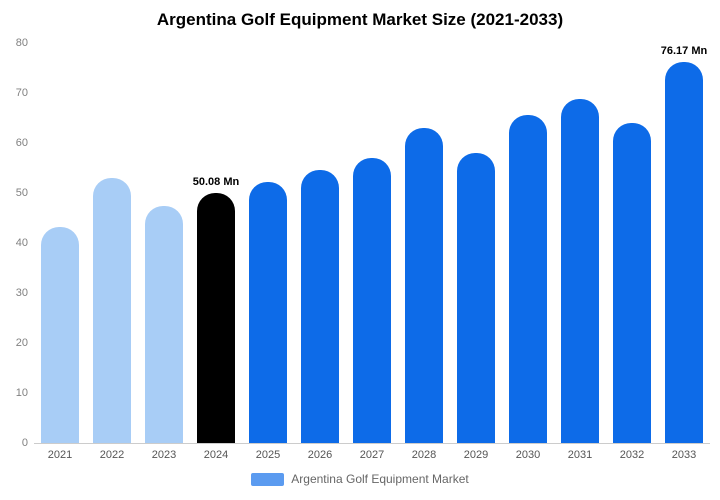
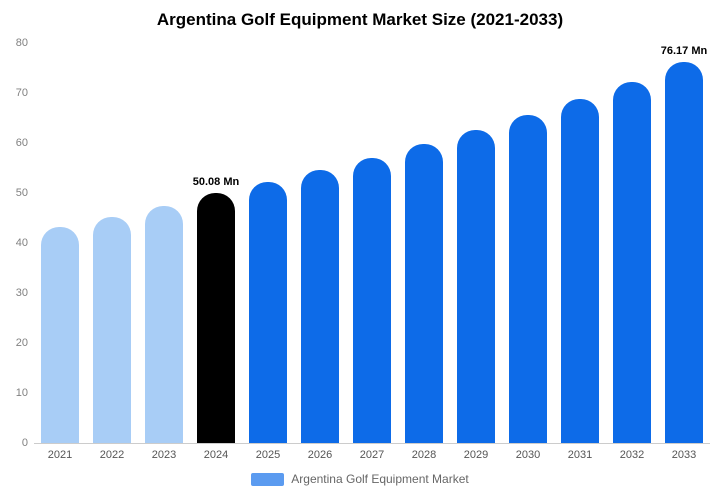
2022: 53 -> 45
2028: 63 -> 60
2029: 58 -> 63
2032: 64 -> 72
